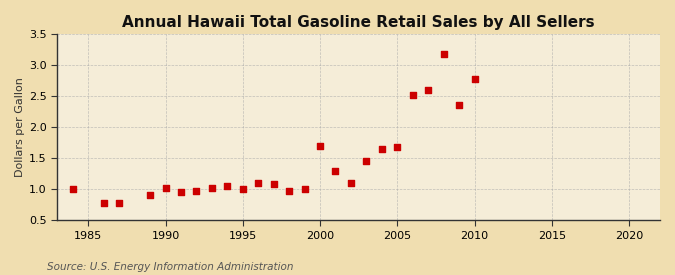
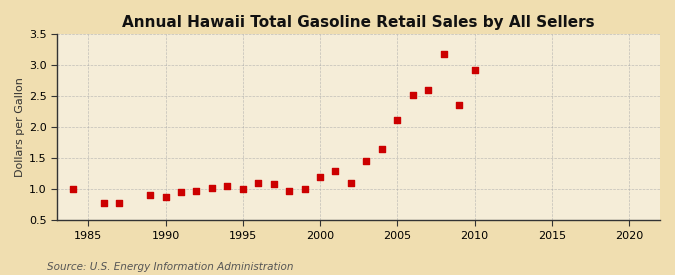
1990: 1.02 -> 0.88
2000: 1.70 -> 1.20
2005: 1.68 -> 2.12
2010: 2.78 -> 2.92
